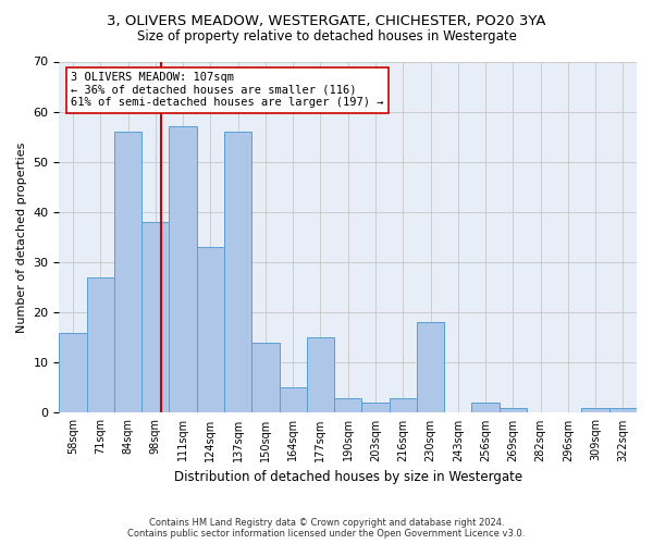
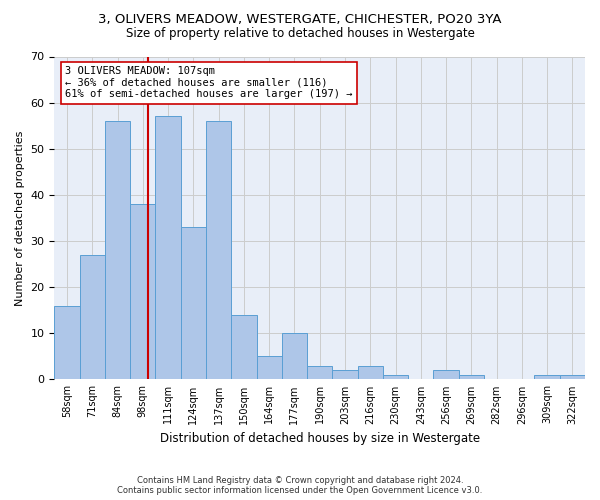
177sqm: 15 -> 10
230sqm: 18 -> 1
